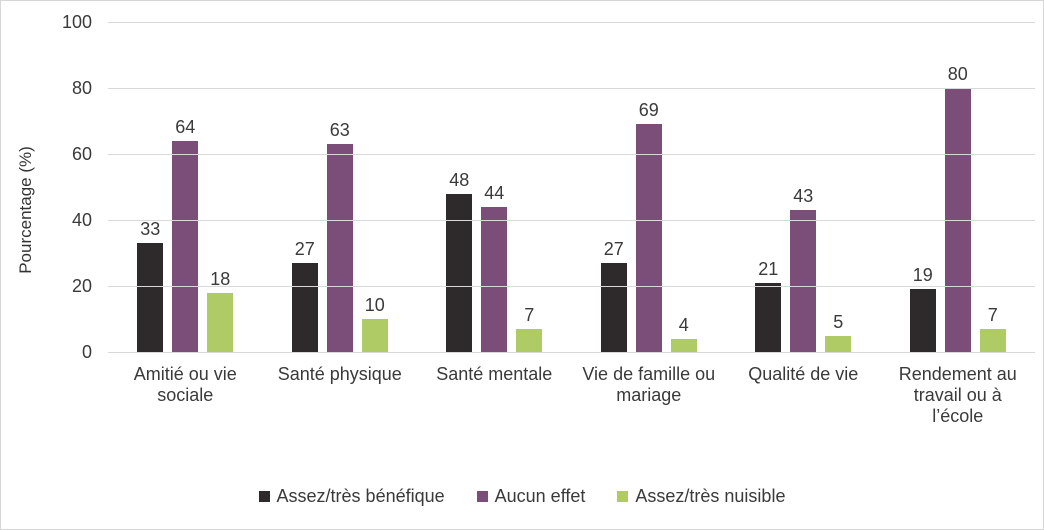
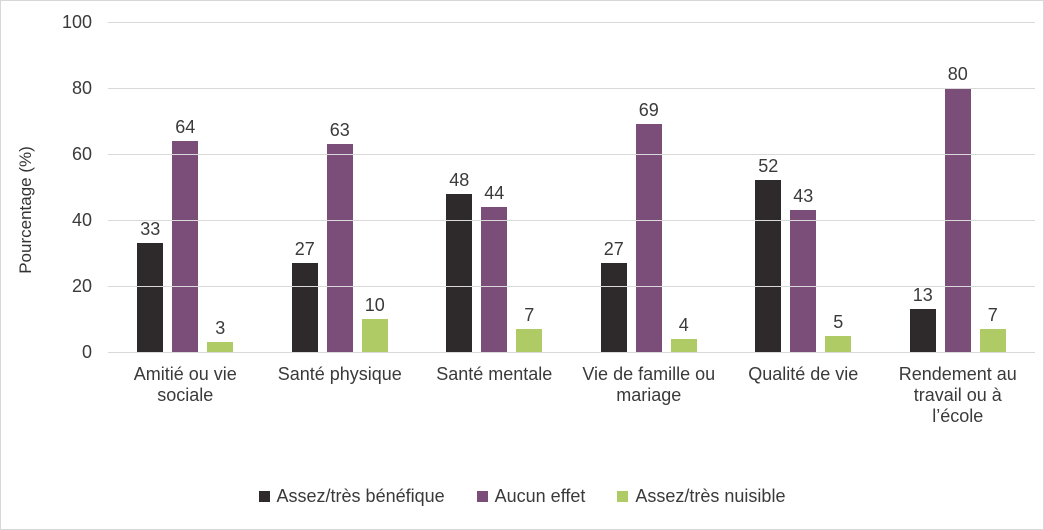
Assez/très nuisible/Amitié ou vie sociale: 18 -> 3
Assez/très bénéfique/Qualité de vie: 21 -> 52
Assez/très bénéfique/Rendement au travail ou à l’école: 19 -> 13
